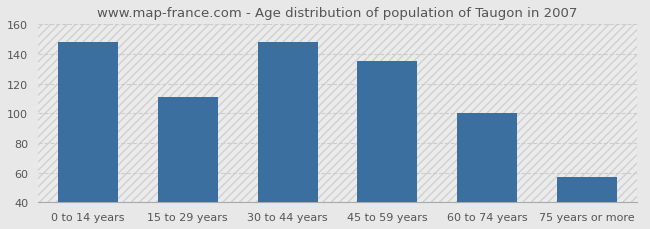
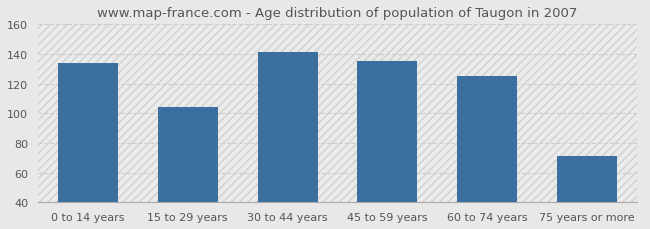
0 to 14 years: 148 -> 134
15 to 29 years: 111 -> 104
30 to 44 years: 148 -> 141
60 to 74 years: 100 -> 125
75 years or more: 57 -> 71
